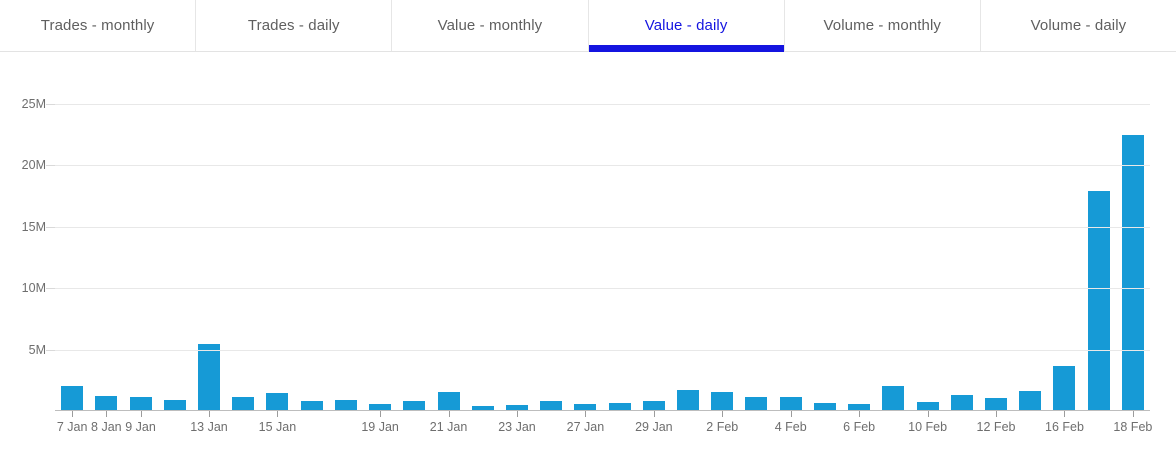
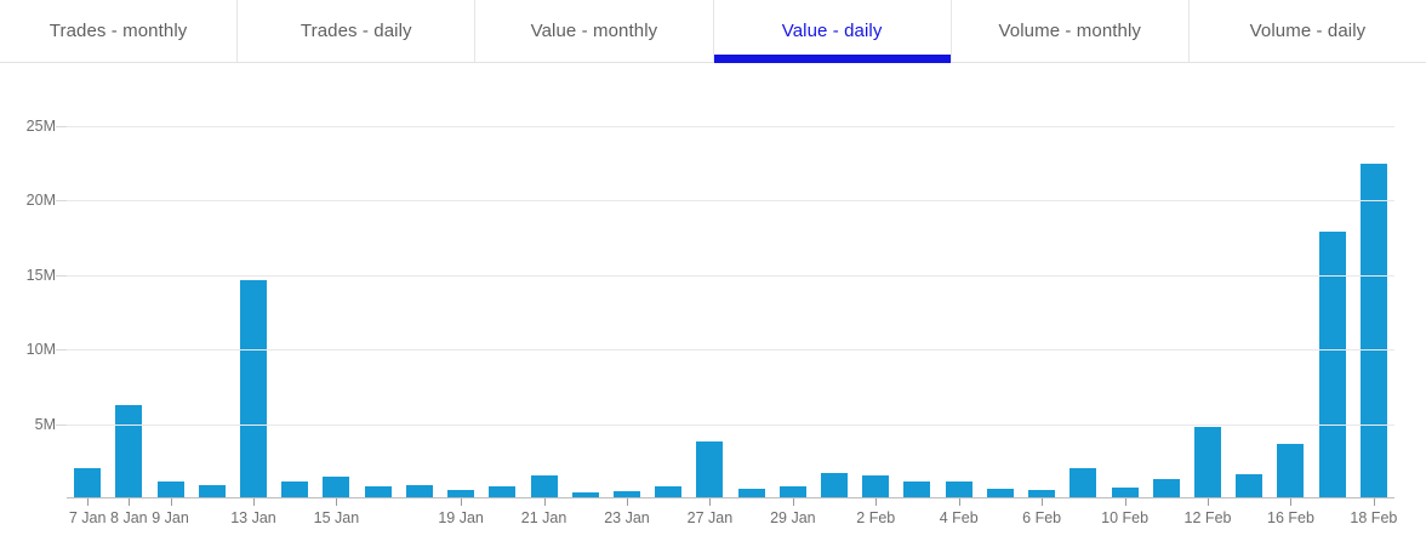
8 Jan: 1.2M -> 6.2M
13 Jan: 5.4M -> 14.6M
27 Jan: 0.5M -> 3.8M
12 Feb: 1.0M -> 4.7M
